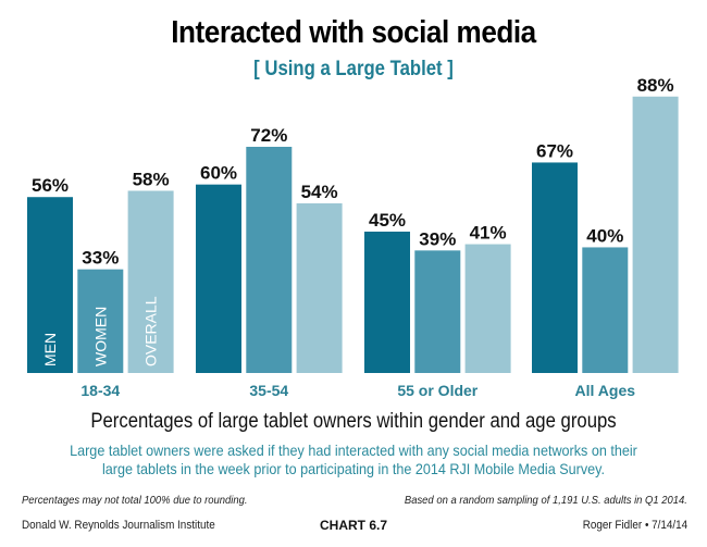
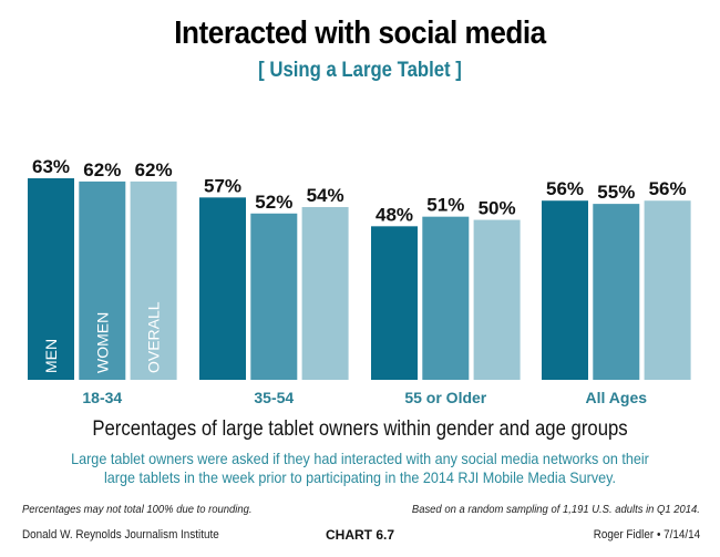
MEN/18-34: 56% -> 63%
WOMEN/18-34: 33% -> 62%
OVERALL/18-34: 58% -> 62%
MEN/35-54: 60% -> 57%
WOMEN/35-54: 72% -> 52%
MEN/55 or Older: 45% -> 48%
WOMEN/55 or Older: 39% -> 51%
OVERALL/55 or Older: 41% -> 50%
MEN/All Ages: 67% -> 56%
WOMEN/All Ages: 40% -> 55%
OVERALL/All Ages: 88% -> 56%
